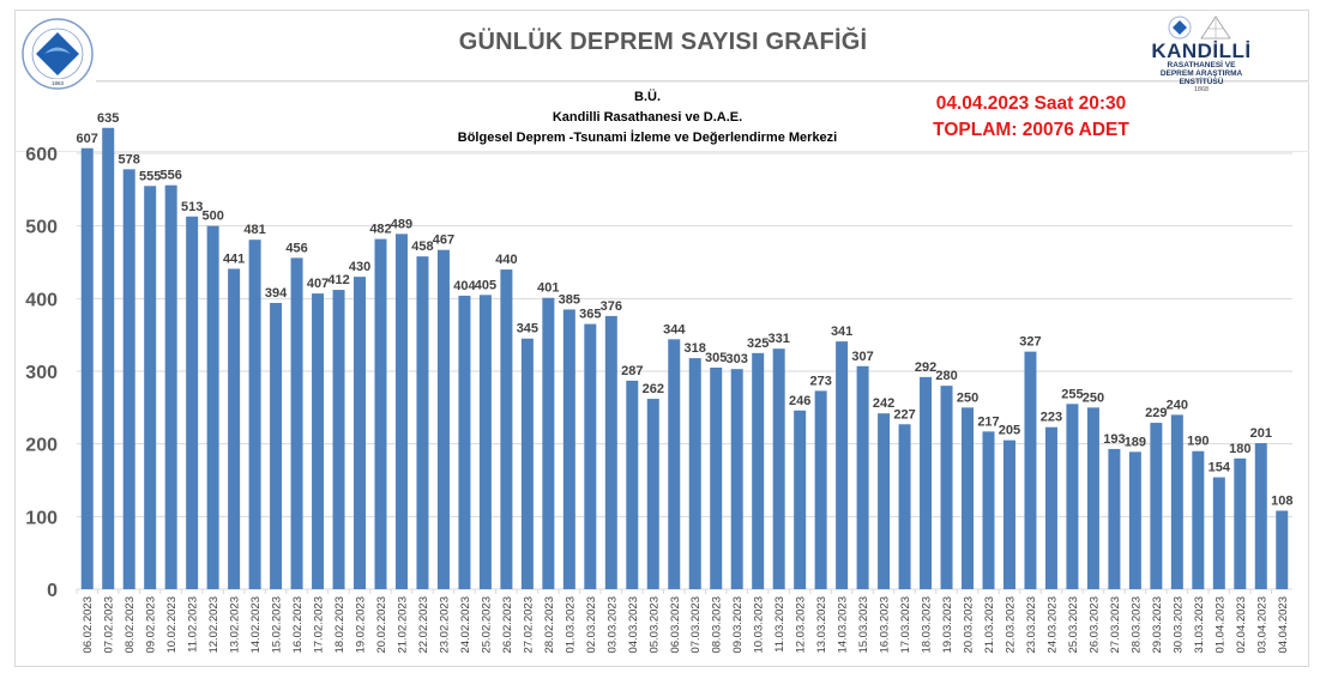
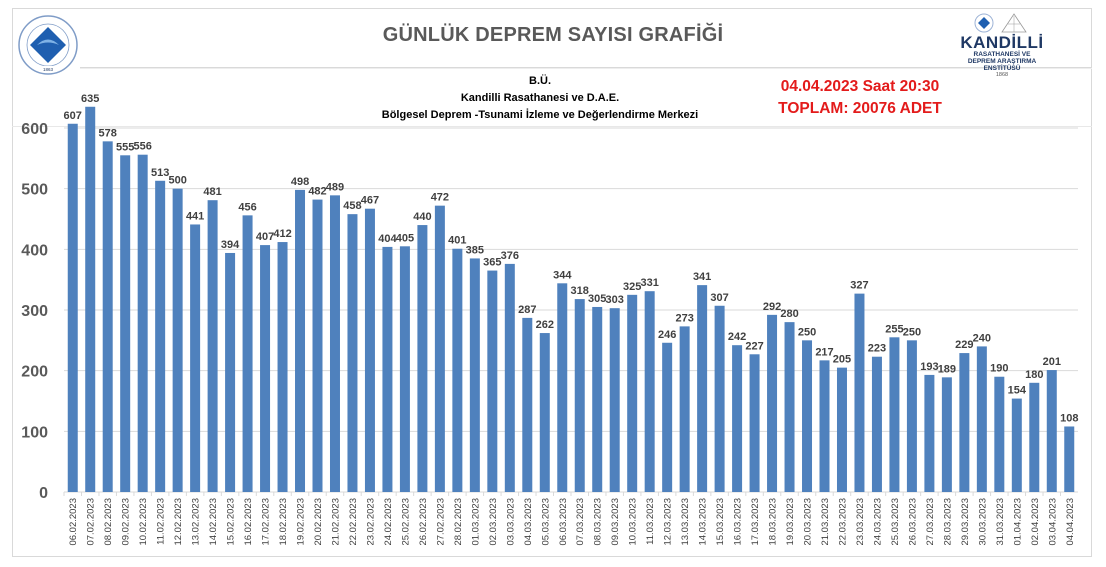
19.02.2023: 430 -> 498
27.02.2023: 345 -> 472
